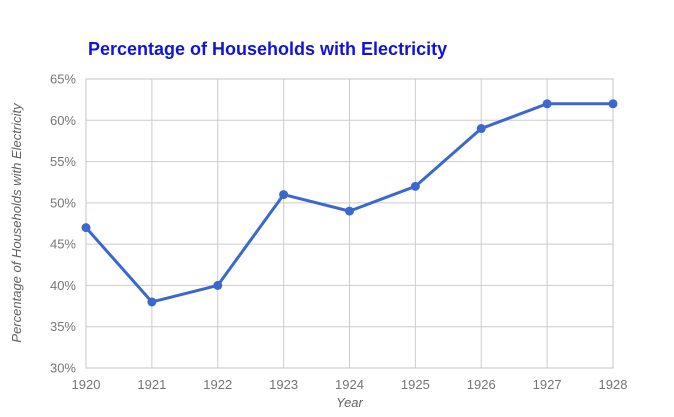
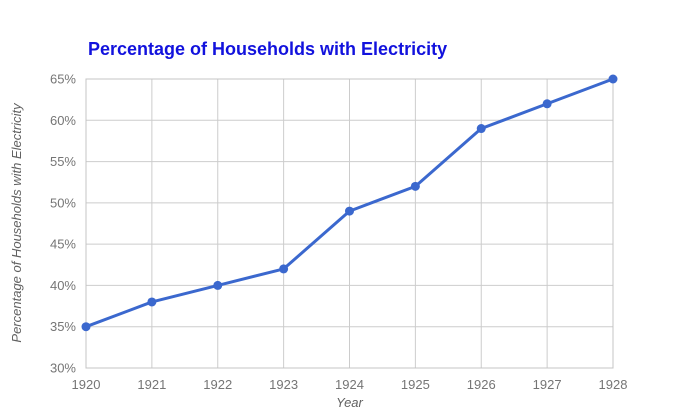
1920: 47% -> 35%
1923: 51% -> 42%
1928: 62% -> 65%
